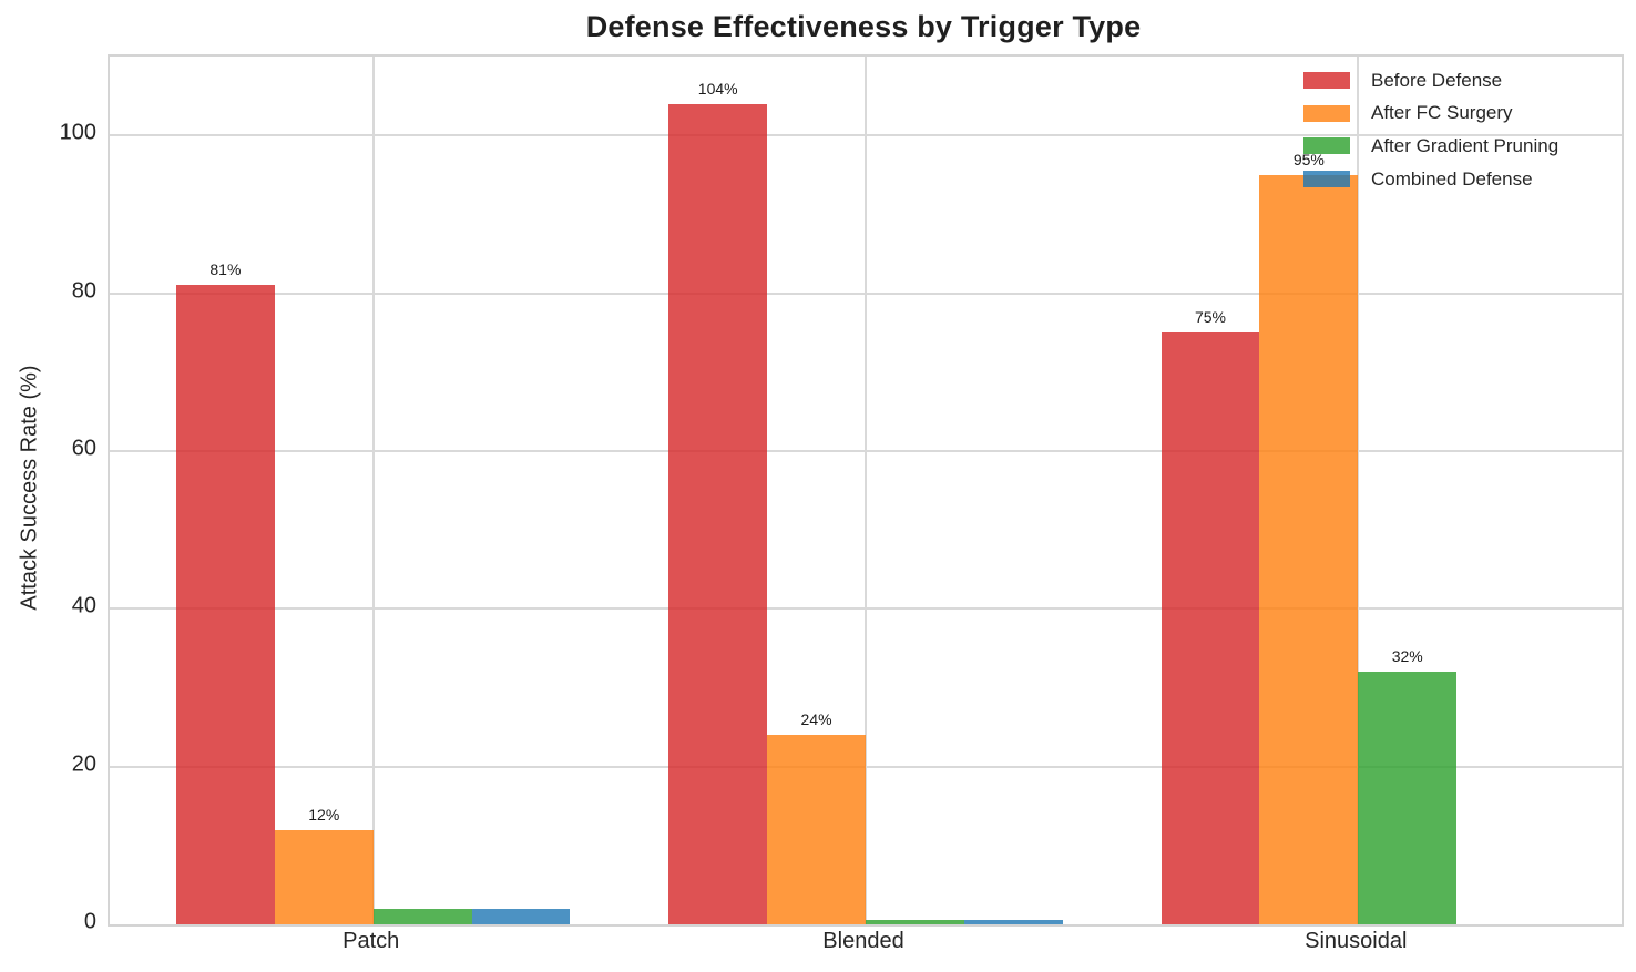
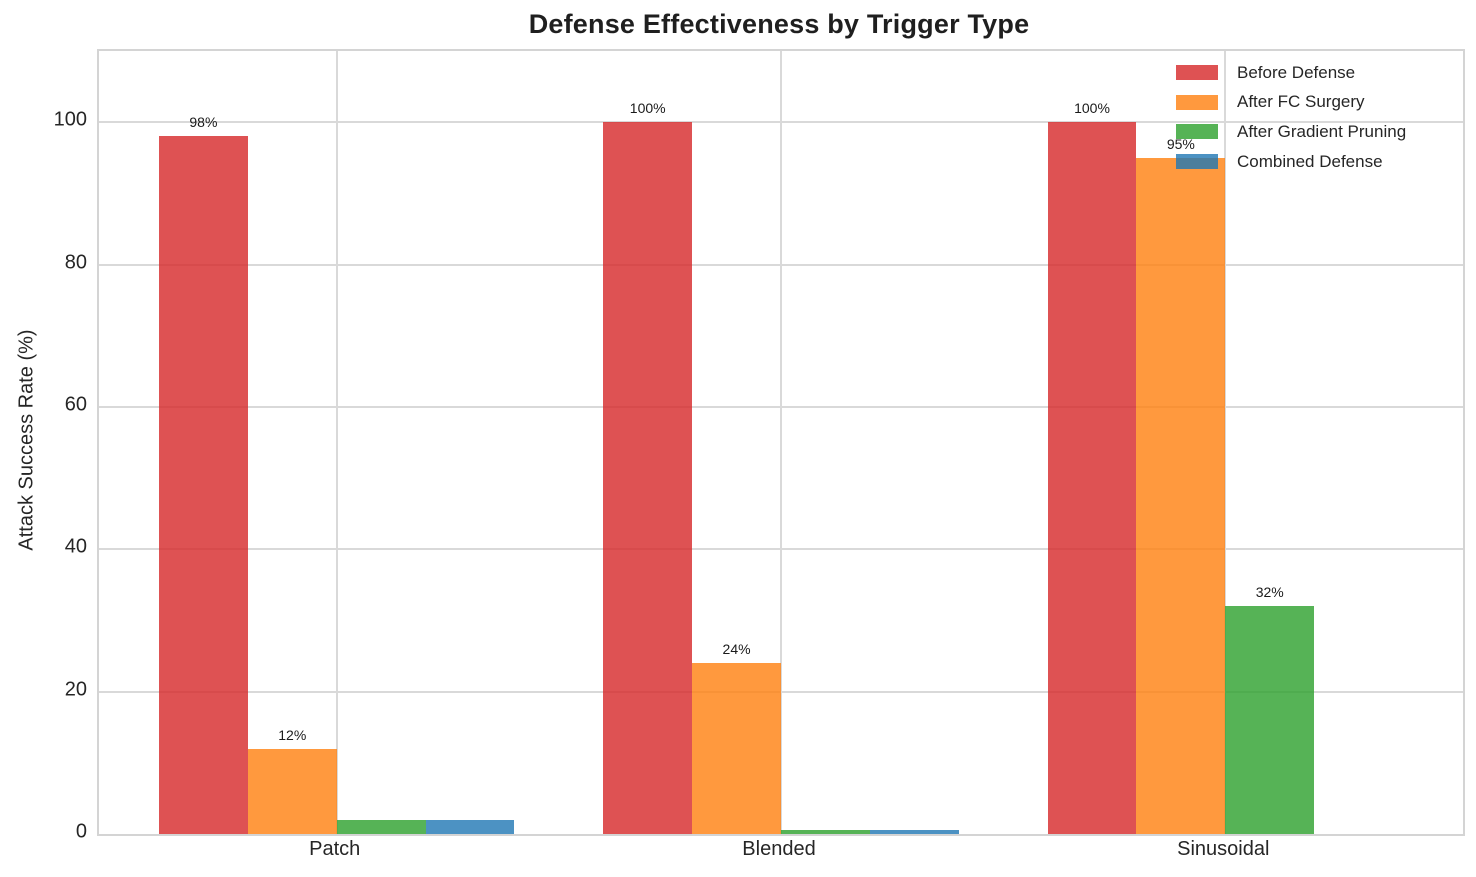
Before Defense/Patch: 81% -> 98%
Before Defense/Blended: 104% -> 100%
Before Defense/Sinusoidal: 75% -> 100%
